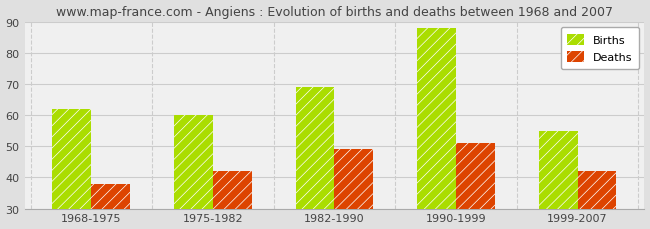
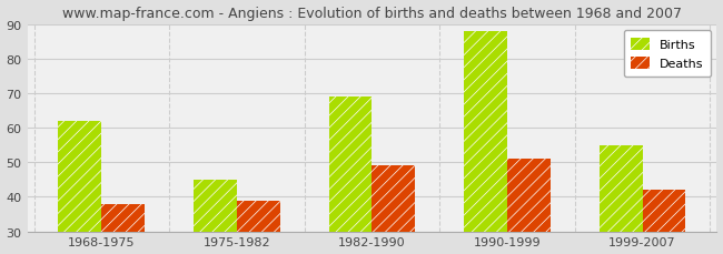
Births/1975-1982: 60 -> 45
Deaths/1975-1982: 42 -> 39
